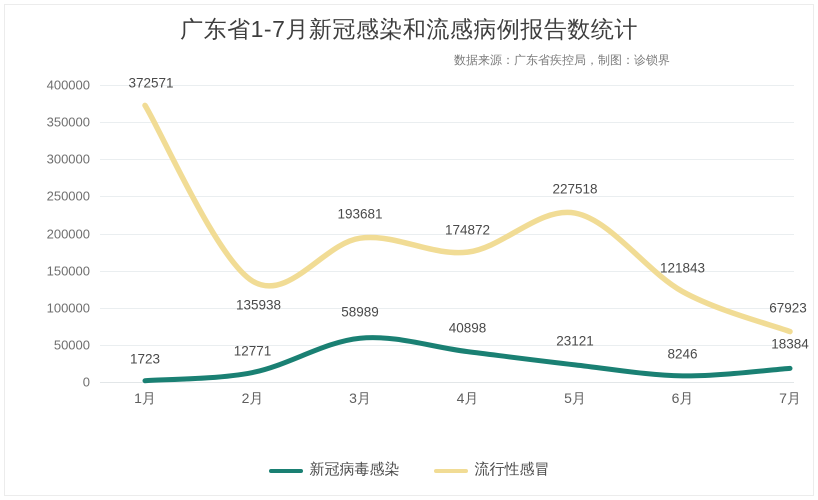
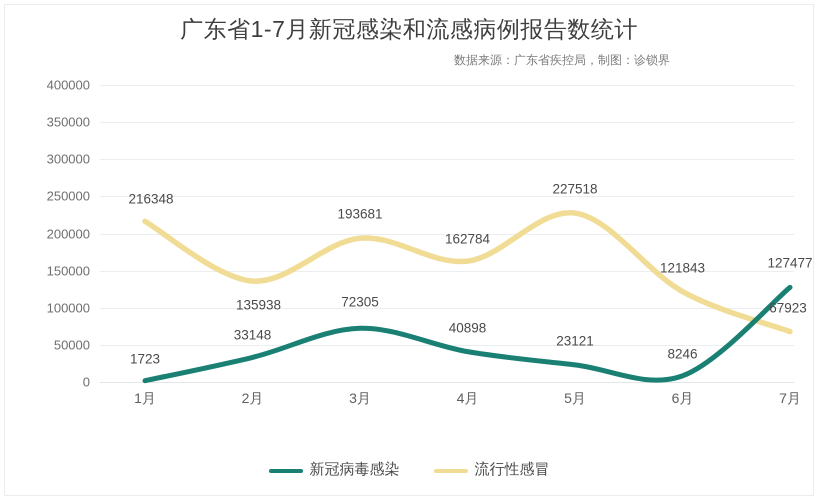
流行性感冒/1月: 372571 -> 216348
新冠病毒感染/2月: 12771 -> 33148
新冠病毒感染/3月: 58989 -> 72305
流行性感冒/4月: 174872 -> 162784
新冠病毒感染/7月: 18384 -> 127477
